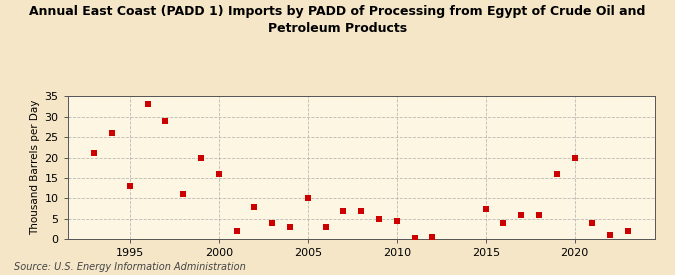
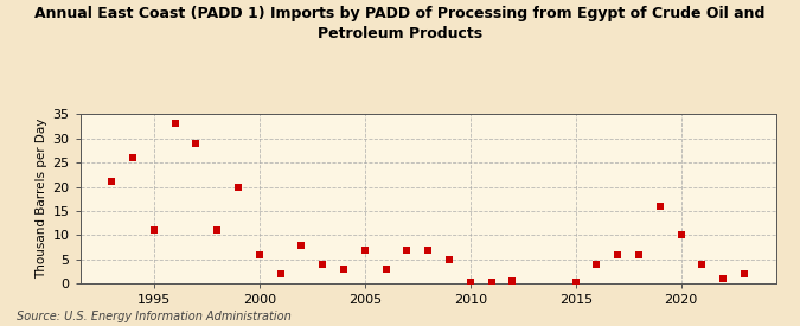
1995: 13.0 -> 11.0
2000: 16.0 -> 6.0
2005: 10.0 -> 7.0
2010: 4.5 -> 0.3
2015: 7.5 -> 0.3
2020: 20.0 -> 10.0
